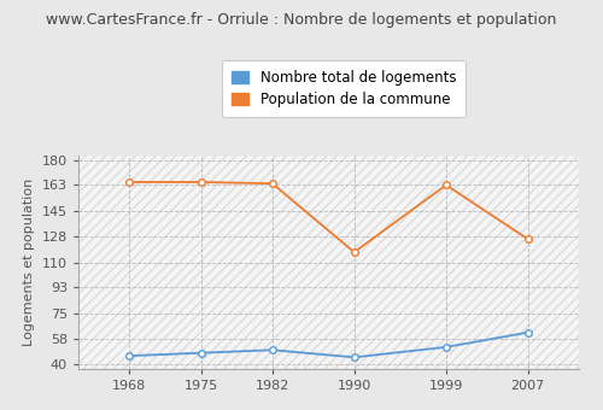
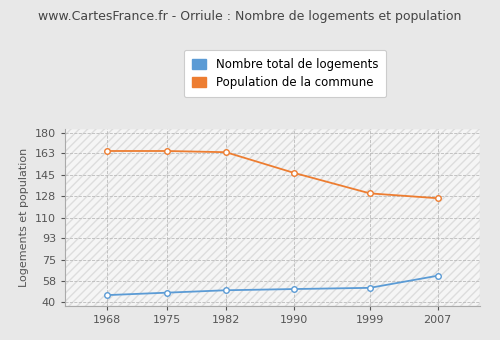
Nombre total de logements/1990: 45 -> 51
Population de la commune/1990: 117 -> 147
Population de la commune/1999: 163 -> 130
